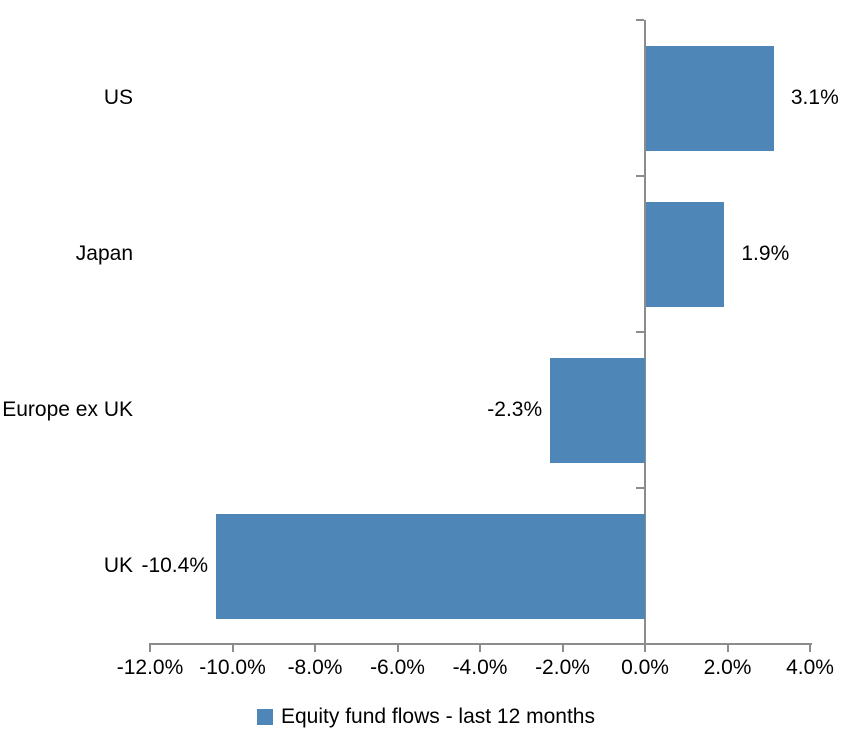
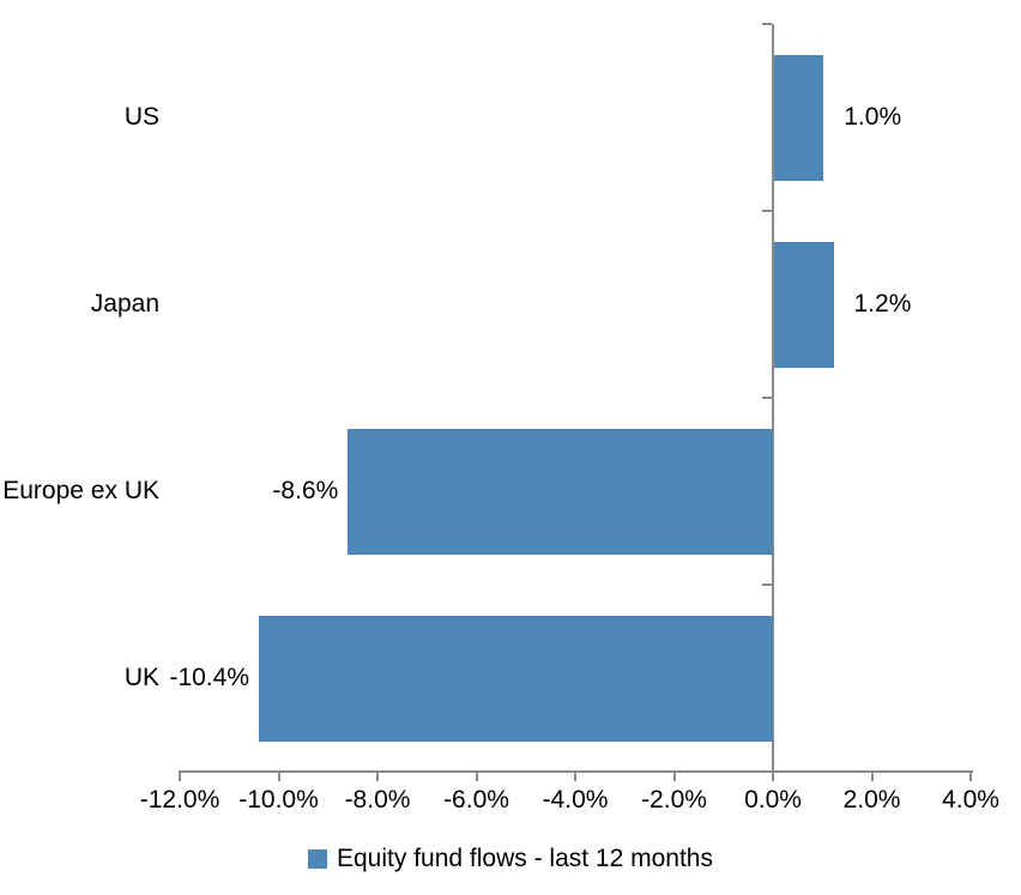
US: 3.1% -> 1.0%
Japan: 1.9% -> 1.2%
Europe ex UK: -2.3% -> -8.6%
